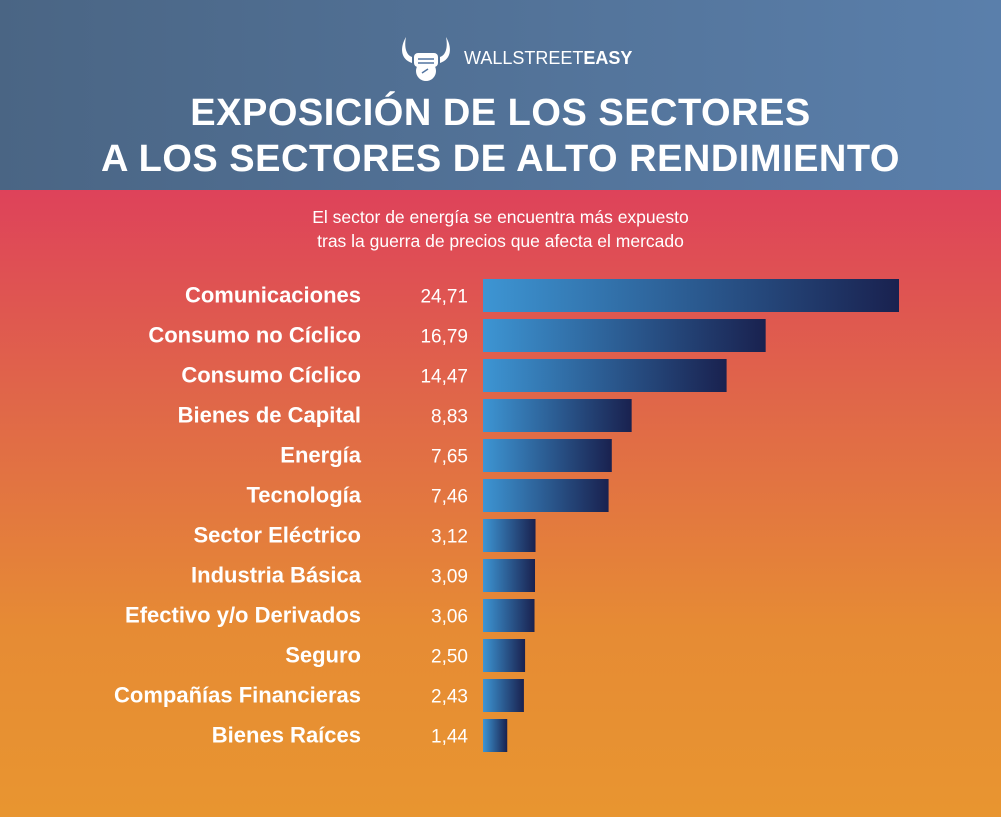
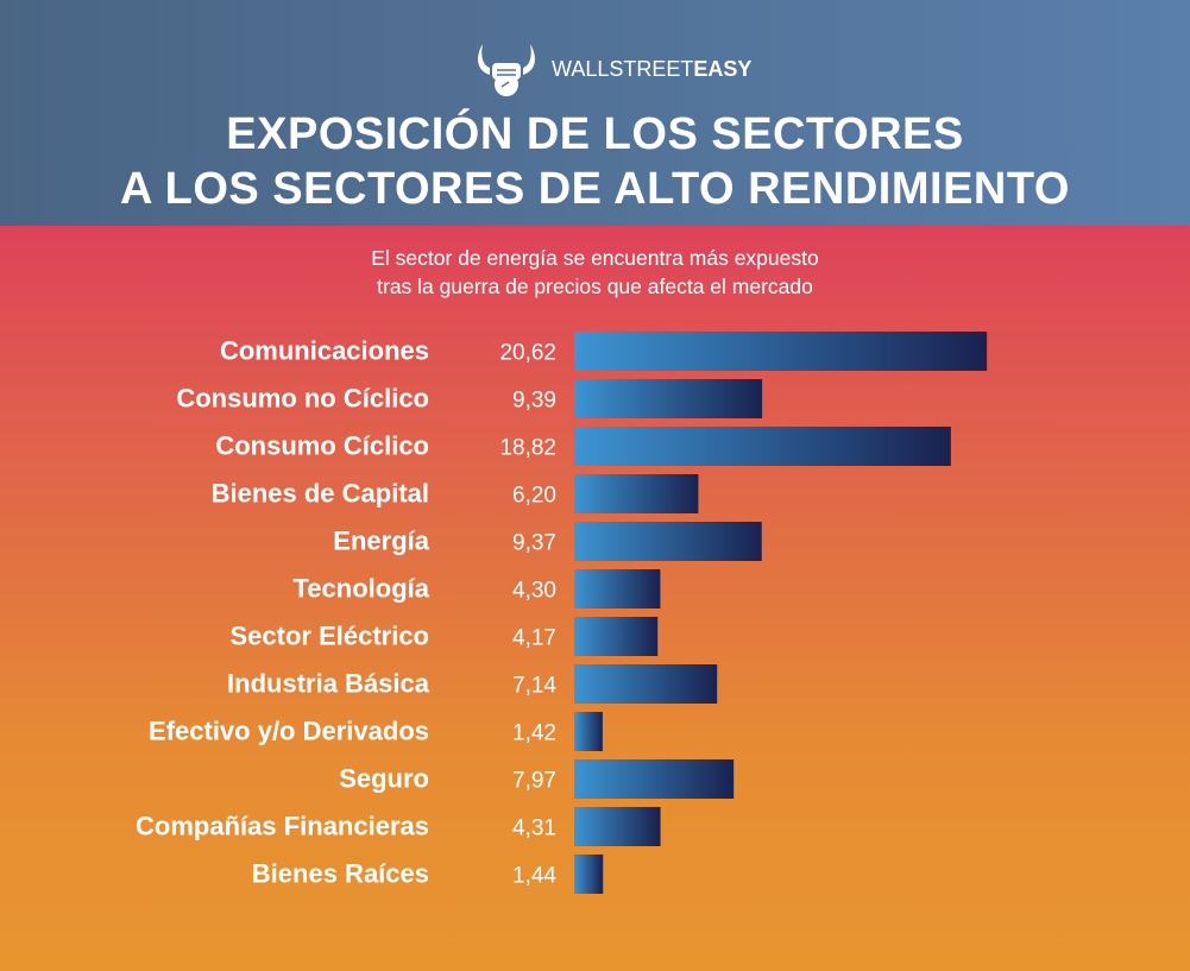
Comunicaciones: 24,71 -> 20,62
Consumo no Cíclico: 16,79 -> 9,39
Consumo Cíclico: 14,47 -> 18,82
Bienes de Capital: 8,83 -> 6,20
Energía: 7,65 -> 9,37
Tecnología: 7,46 -> 4,30
Sector Eléctrico: 3,12 -> 4,17
Industria Básica: 3,09 -> 7,14
Efectivo y/o Derivados: 3,06 -> 1,42
Seguro: 2,50 -> 7,97
Compañías Financieras: 2,43 -> 4,31
